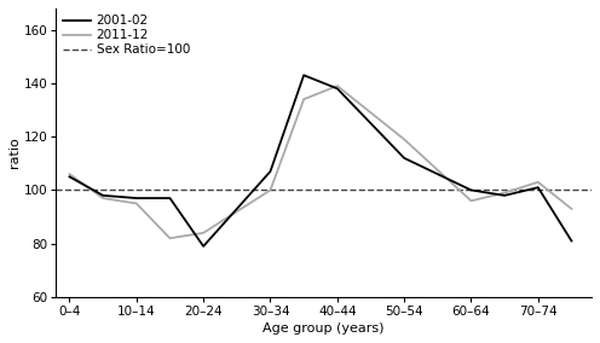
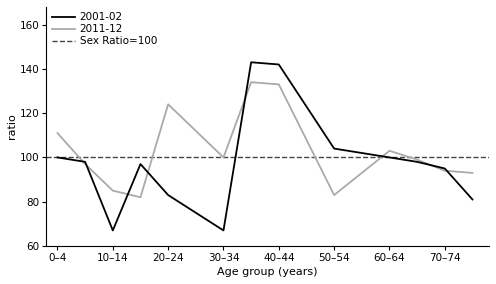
2001-02/0–4: 105 -> 100
2011-12/0–4: 106 -> 111
2001-02/10–14: 97 -> 67
2011-12/10–14: 95 -> 85
2001-02/20–24: 79 -> 83
2011-12/20–24: 84 -> 124
2001-02/30–34: 107 -> 67
2001-02/40–44: 138 -> 142
2011-12/40–44: 139 -> 133
2001-02/50–54: 112 -> 104
2011-12/50–54: 119 -> 83
2011-12/60–64: 96 -> 103
2001-02/70–74: 101 -> 95
2011-12/70–74: 103 -> 94
